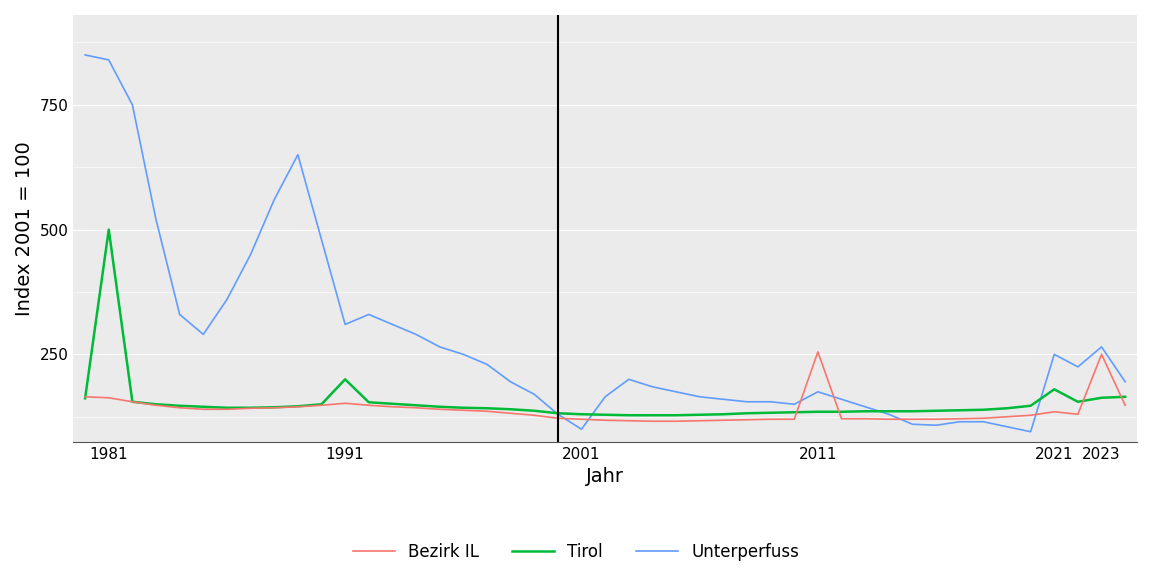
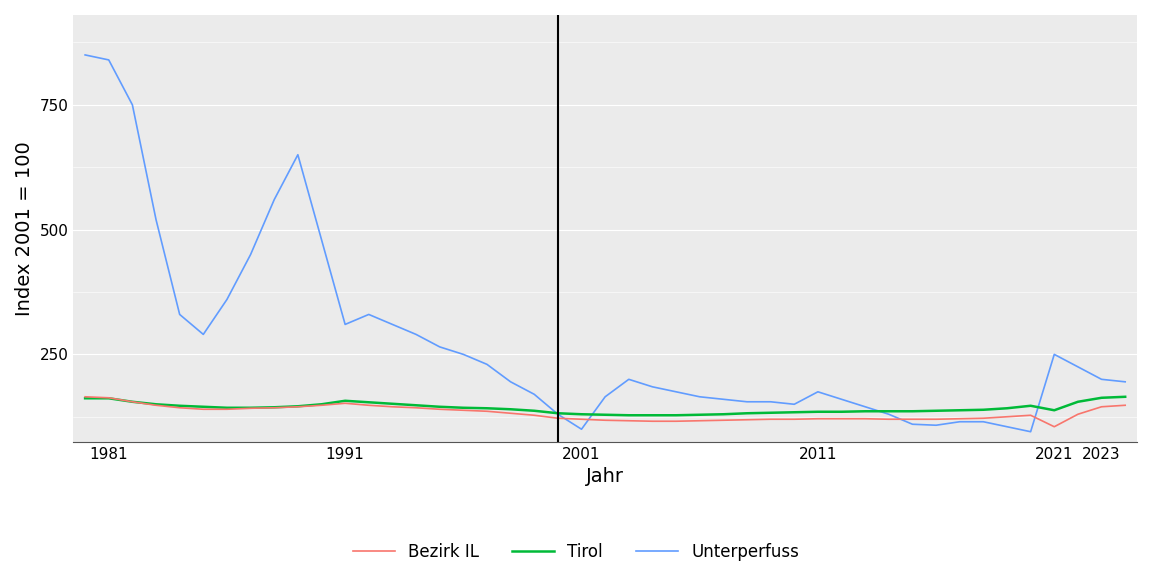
Tirol/1981: 500 -> 162
Tirol/1991: 200 -> 157
Bezirk IL/2011: 255 -> 121
Bezirk IL/2021: 135 -> 105
Tirol/2021: 180 -> 138
Bezirk IL/2023: 250 -> 145
Unterperfuss/2023: 265 -> 200
